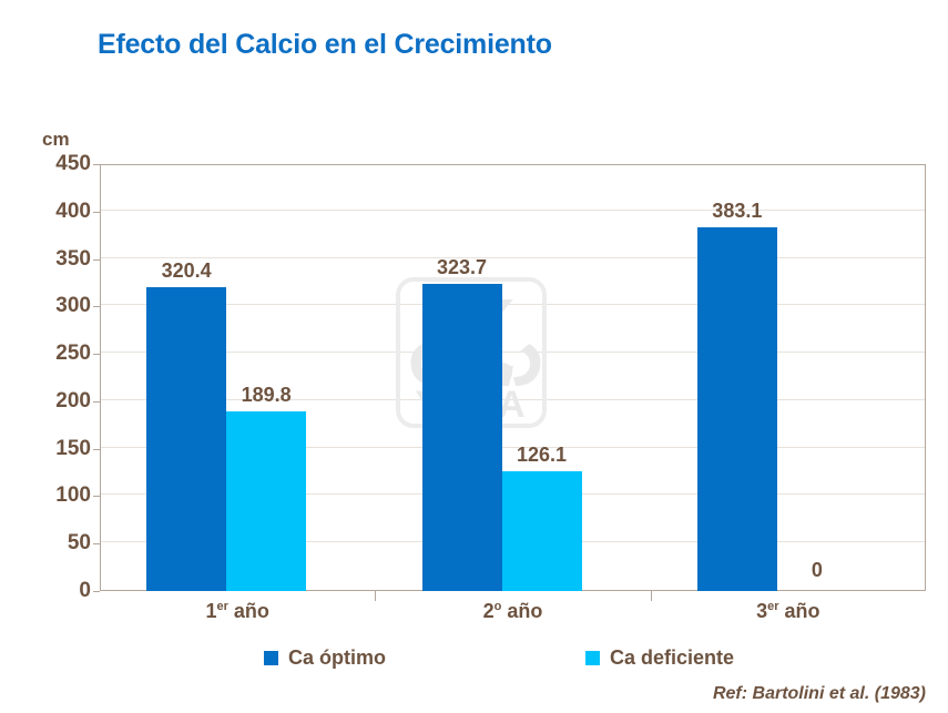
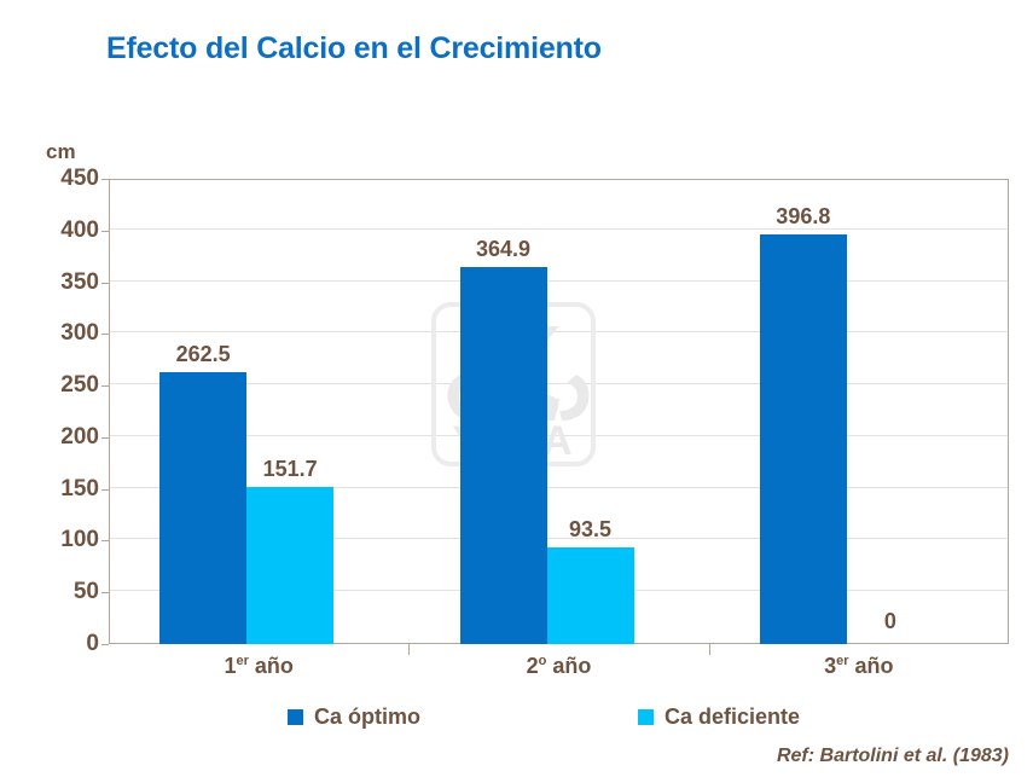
Ca óptimo/1er año: 320.4 -> 262.5
Ca deficiente/1er año: 189.8 -> 151.7
Ca óptimo/2o año: 323.7 -> 364.9
Ca deficiente/2o año: 126.1 -> 93.5
Ca óptimo/3er año: 383.1 -> 396.8
